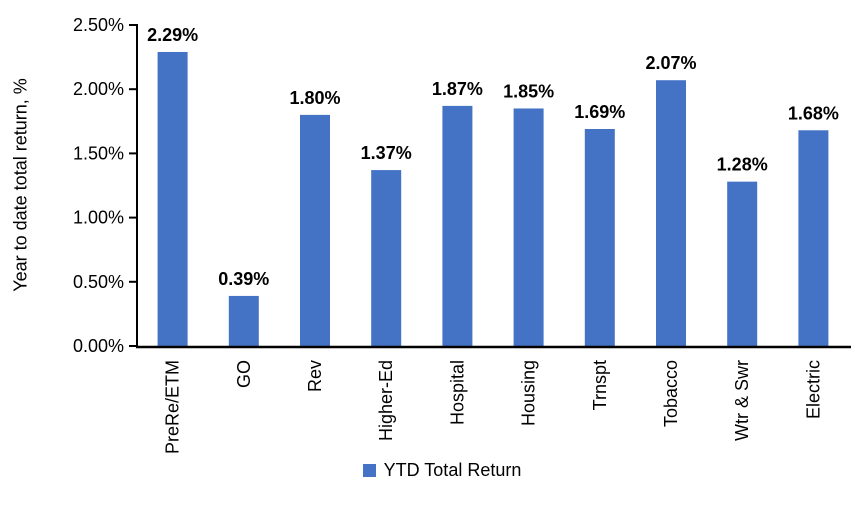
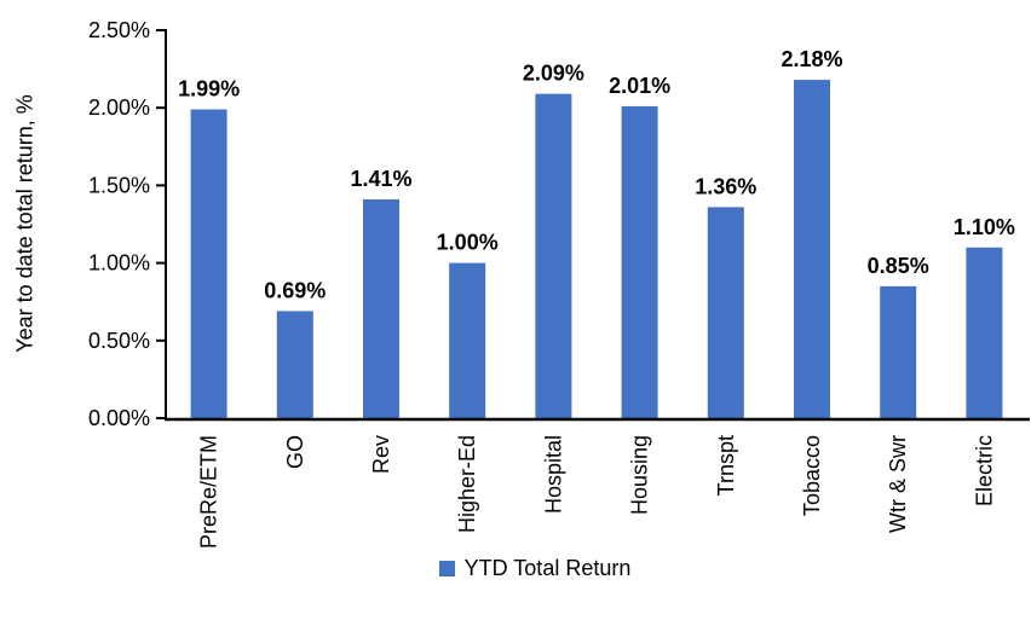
PreRe/ETM: 2.29% -> 1.99%
GO: 0.39% -> 0.69%
Rev: 1.80% -> 1.41%
Higher-Ed: 1.37% -> 1.00%
Hospital: 1.87% -> 2.09%
Housing: 1.85% -> 2.01%
Trnspt: 1.69% -> 1.36%
Tobacco: 2.07% -> 2.18%
Wtr & Swr: 1.28% -> 0.85%
Electric: 1.68% -> 1.10%
